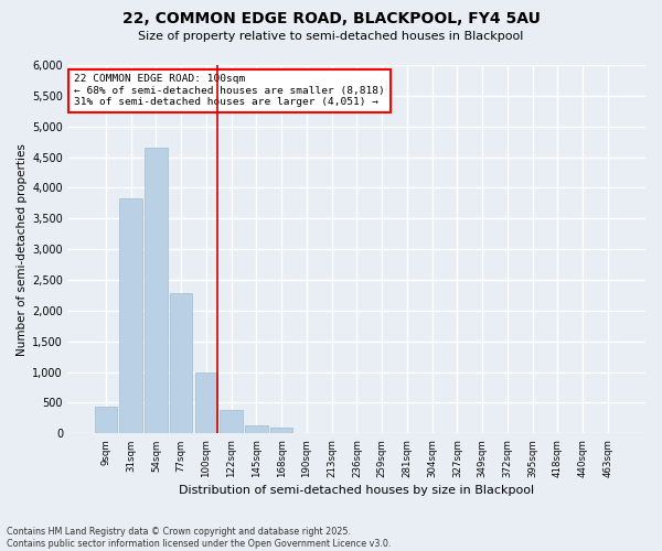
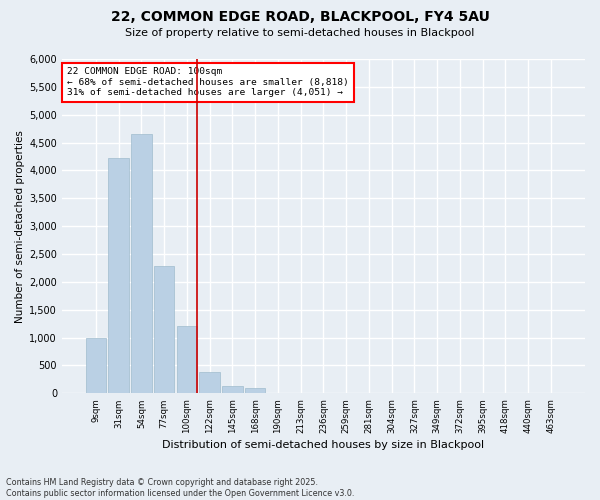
9sqm: 430 -> 1,000
31sqm: 3,820 -> 4,220
100sqm: 1,000 -> 1,200
